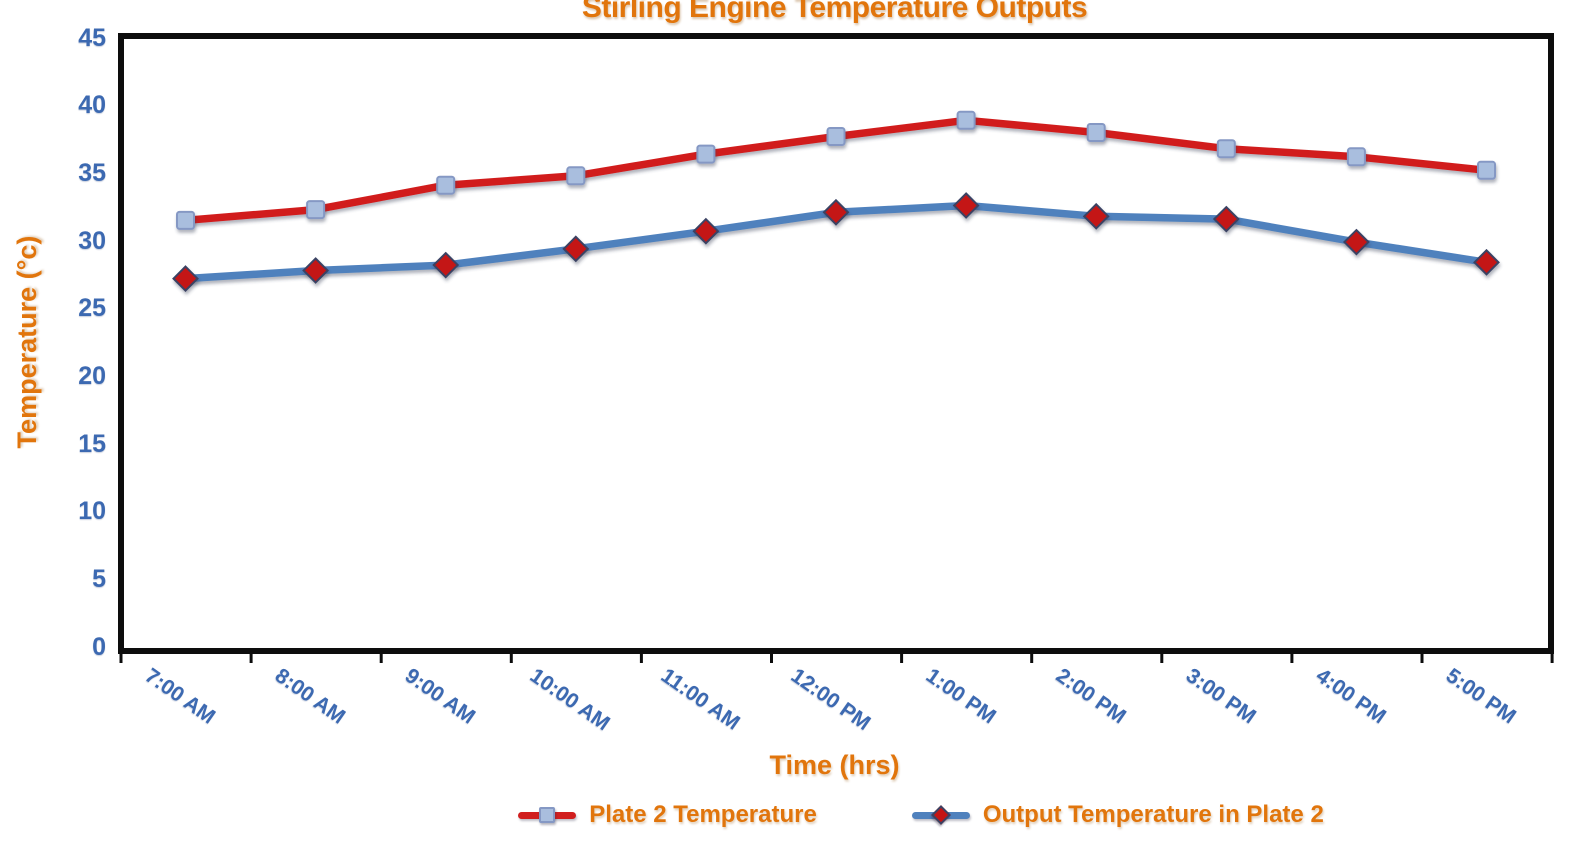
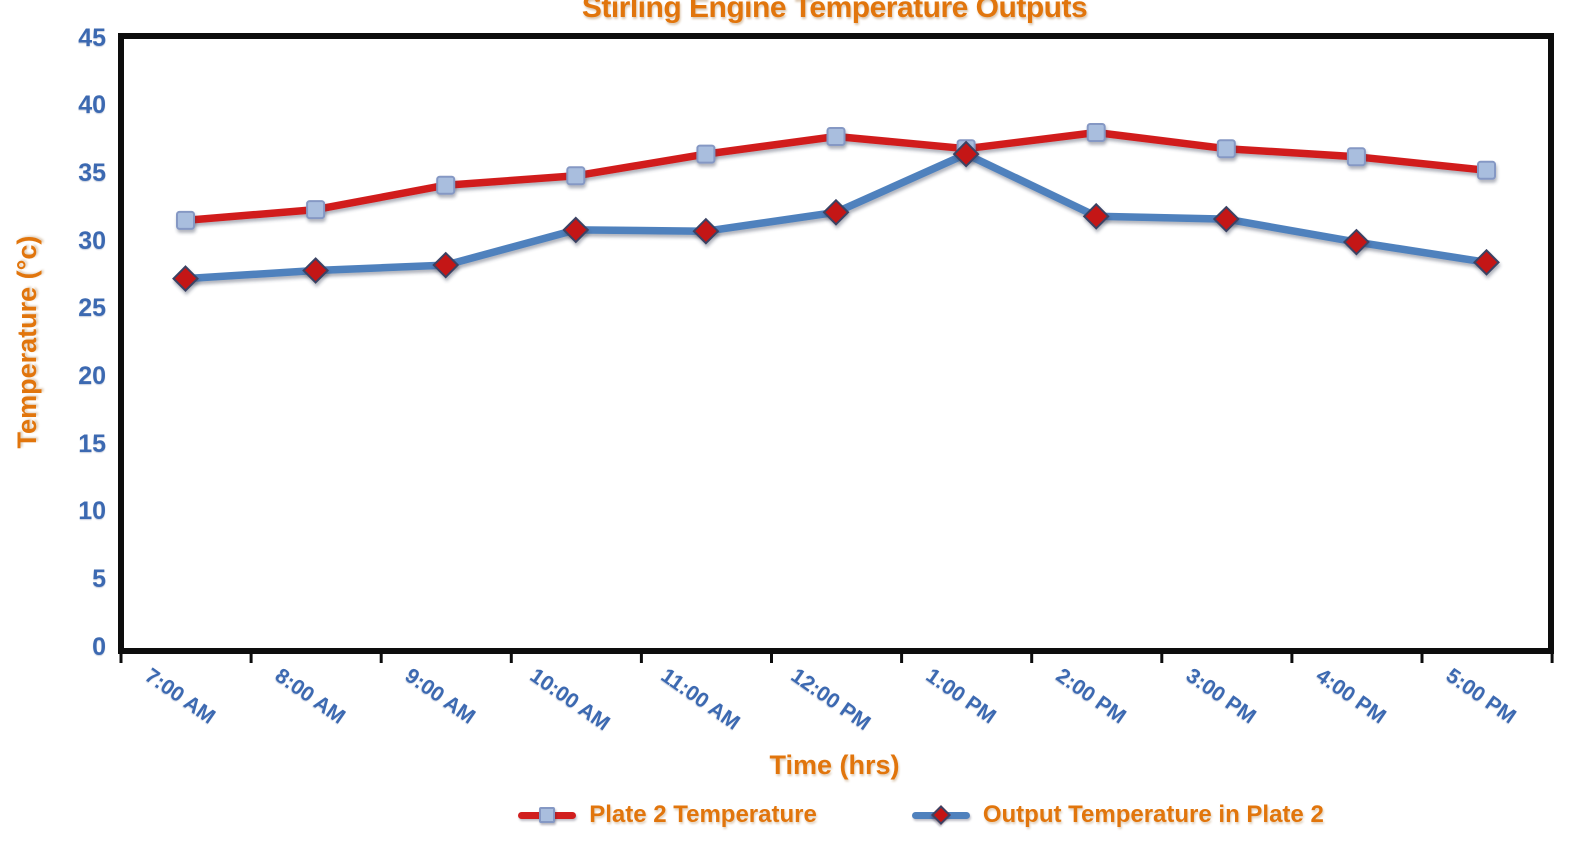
Output Temperature in Plate 2/10:00 AM: 29.4 -> 30.8
Plate 2 Temperature/1:00 PM: 38.9 -> 36.8
Output Temperature in Plate 2/1:00 PM: 32.6 -> 36.4
